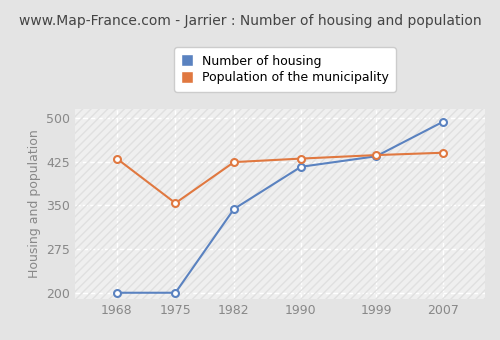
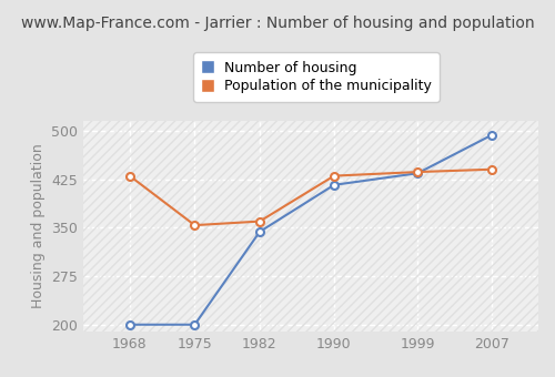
Population of the municipality/1982: 424 -> 360
